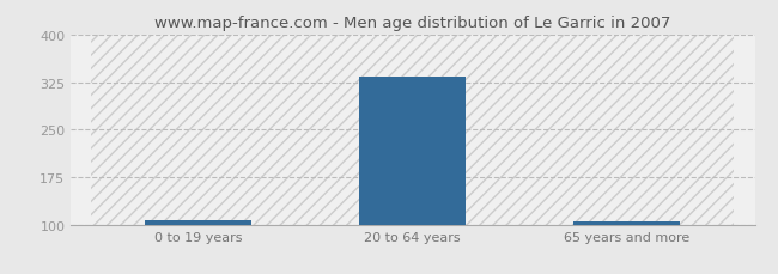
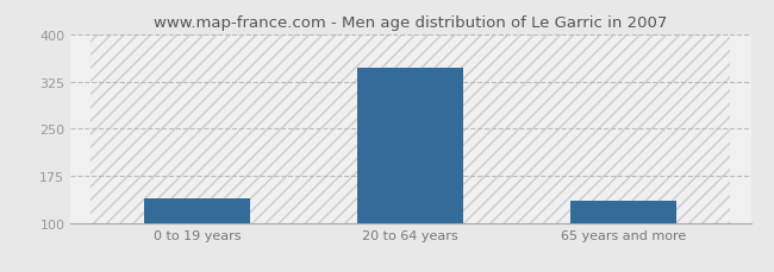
0 to 19 years: 107 -> 138
20 to 64 years: 333 -> 346
65 years and more: 104 -> 136
